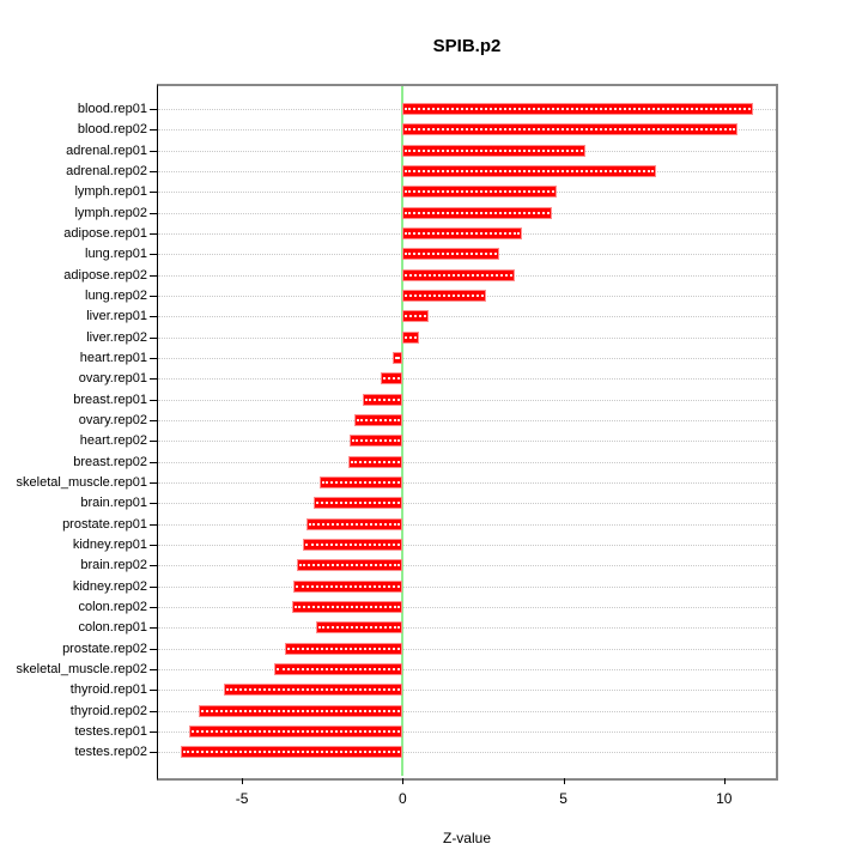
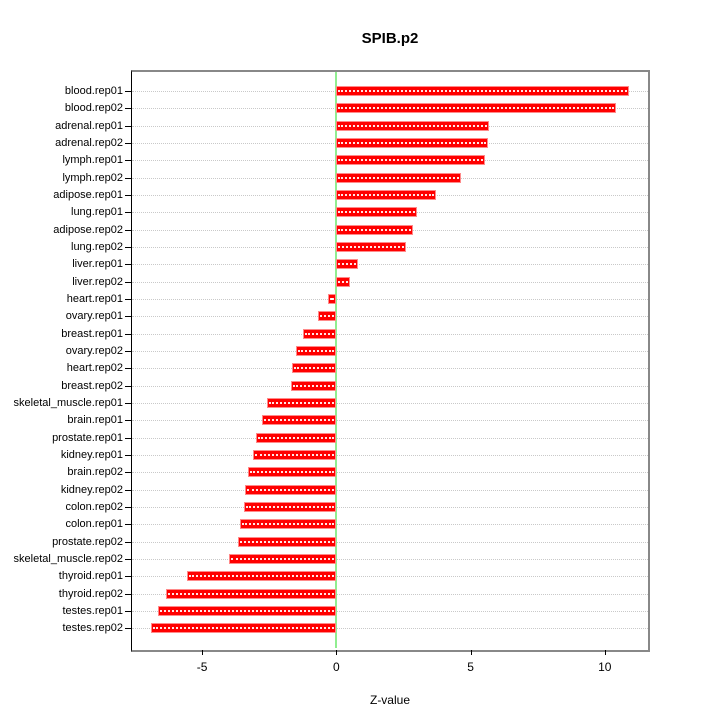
adrenal.rep02: 7.9 -> 5.7
lymph.rep01: 4.8 -> 5.5
adipose.rep02: 3.5 -> 2.9
colon.rep01: -2.7 -> -3.6
